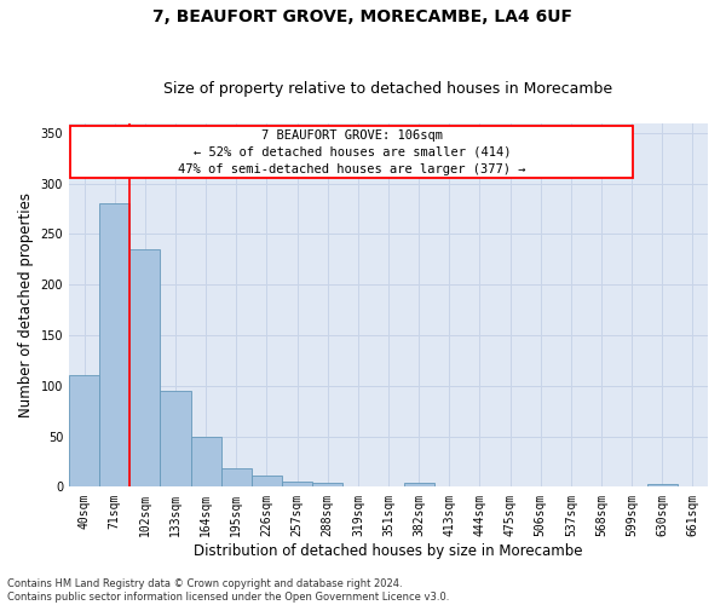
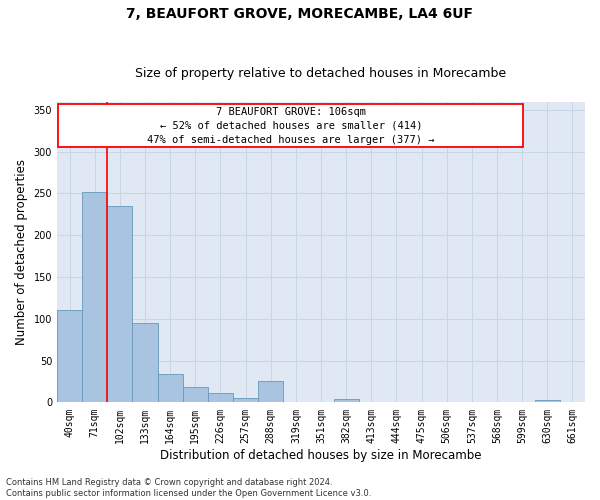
71sqm: 280 -> 252
164sqm: 49 -> 34
288sqm: 4 -> 26
